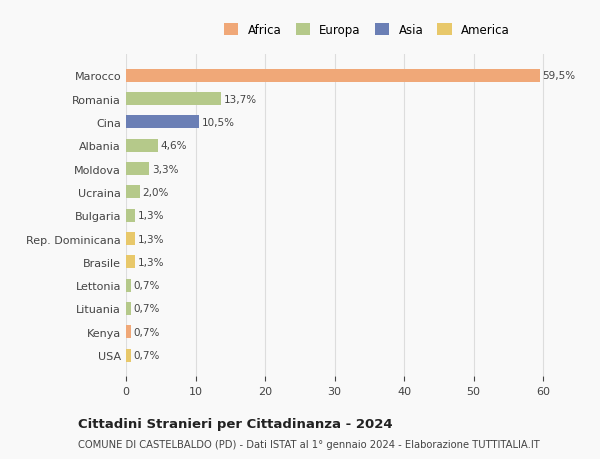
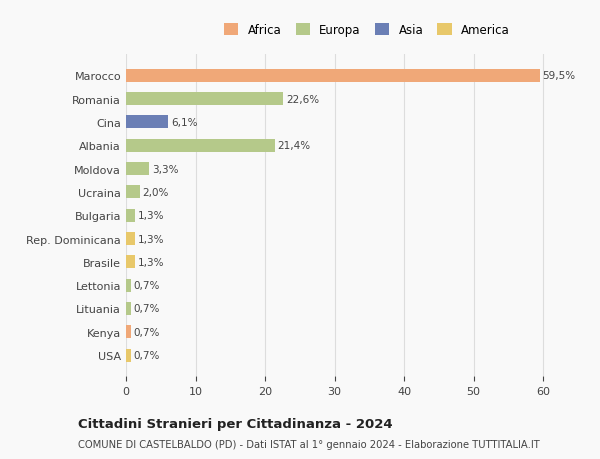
Romania: 13,7% -> 22,6%
Cina: 10,5% -> 6,1%
Albania: 4,6% -> 21,4%
